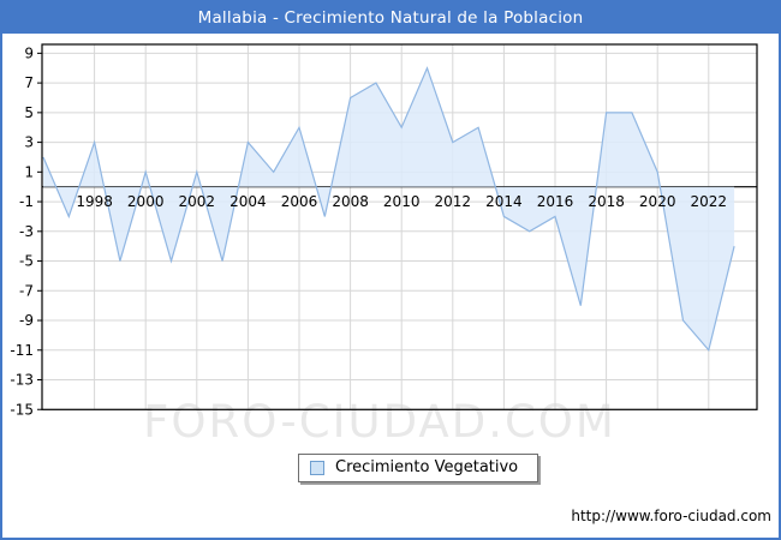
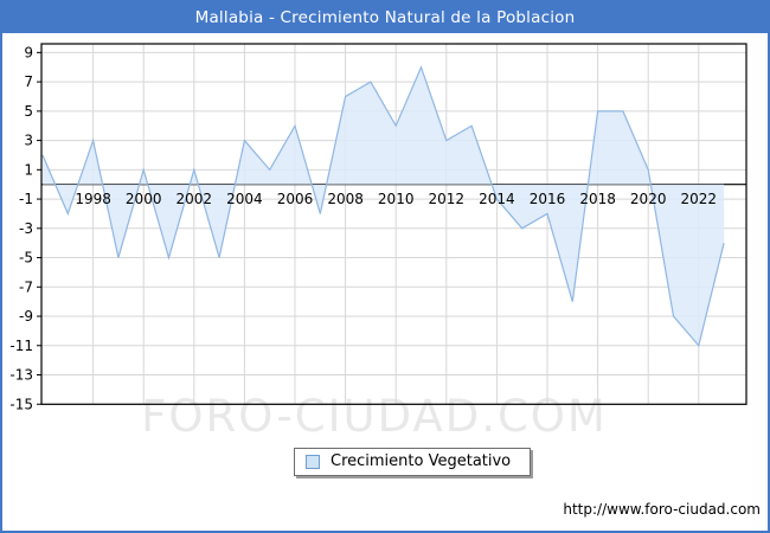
2014: -2 -> -1
